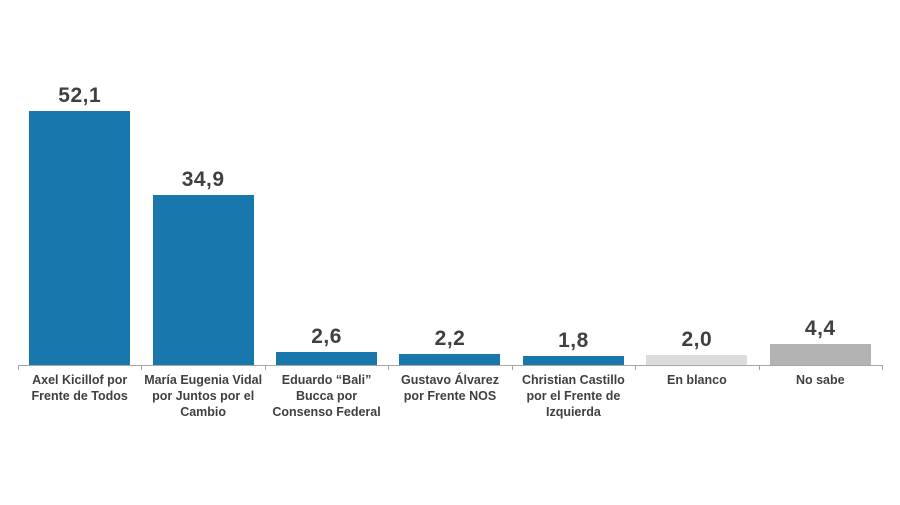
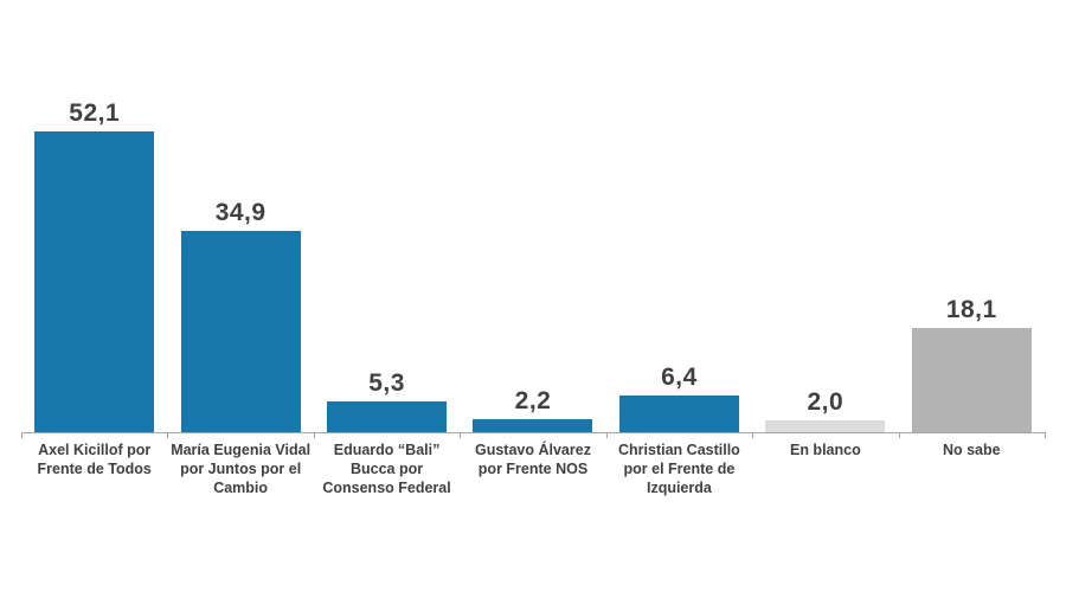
Eduardo “Bali” Bucca por Consenso Federal: 2,6 -> 5,3
Christian Castillo por el Frente de Izquierda: 1,8 -> 6,4
No sabe: 4,4 -> 18,1
